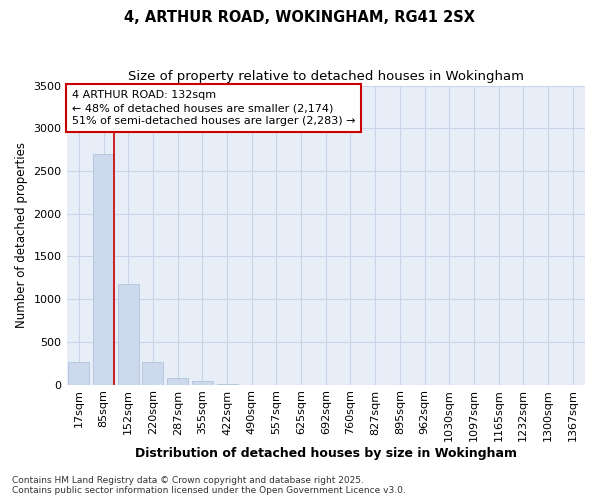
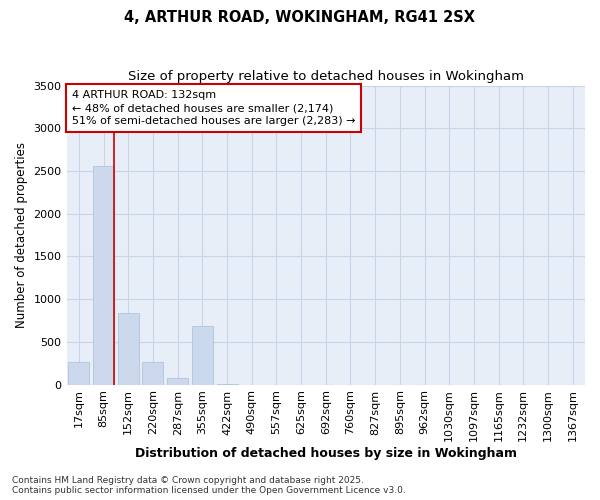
85sqm: 2700 -> 2560
152sqm: 1180 -> 840
355sqm: 40 -> 680
